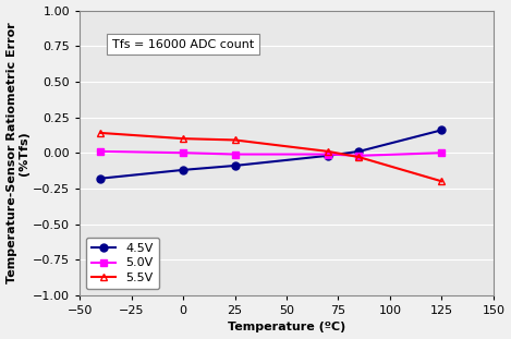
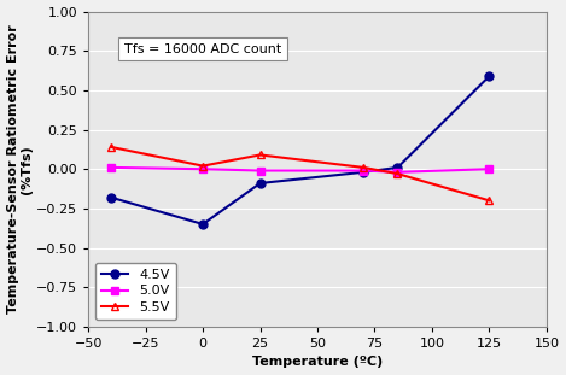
4.5V/0: -0.12 -> -0.35
5.5V/0: 0.10 -> 0.02
4.5V/125: 0.16 -> 0.59
